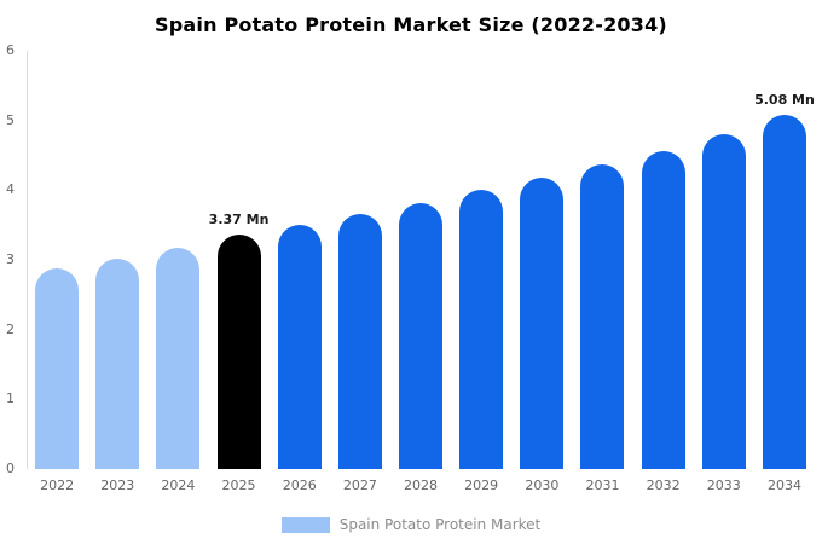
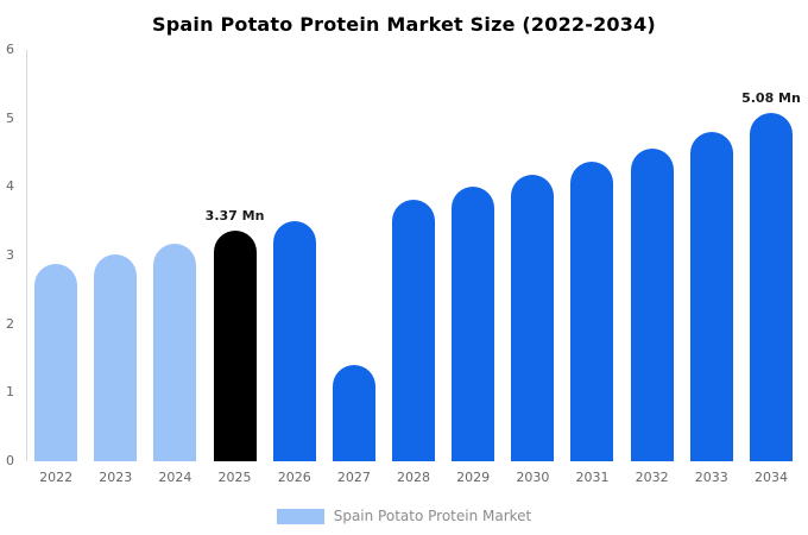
2027: 3.7 -> 1.4
